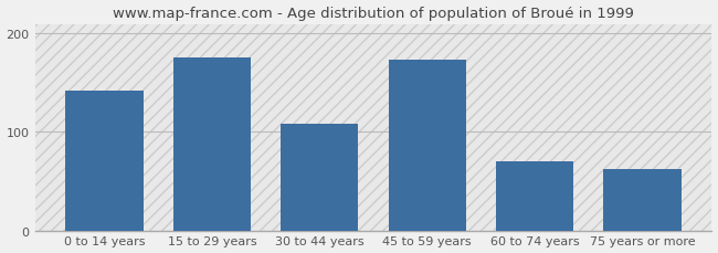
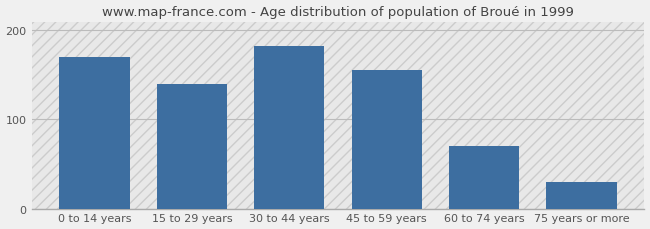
0 to 14 years: 142 -> 170
15 to 29 years: 176 -> 140
30 to 44 years: 108 -> 183
45 to 59 years: 174 -> 155
75 years or more: 62 -> 30
